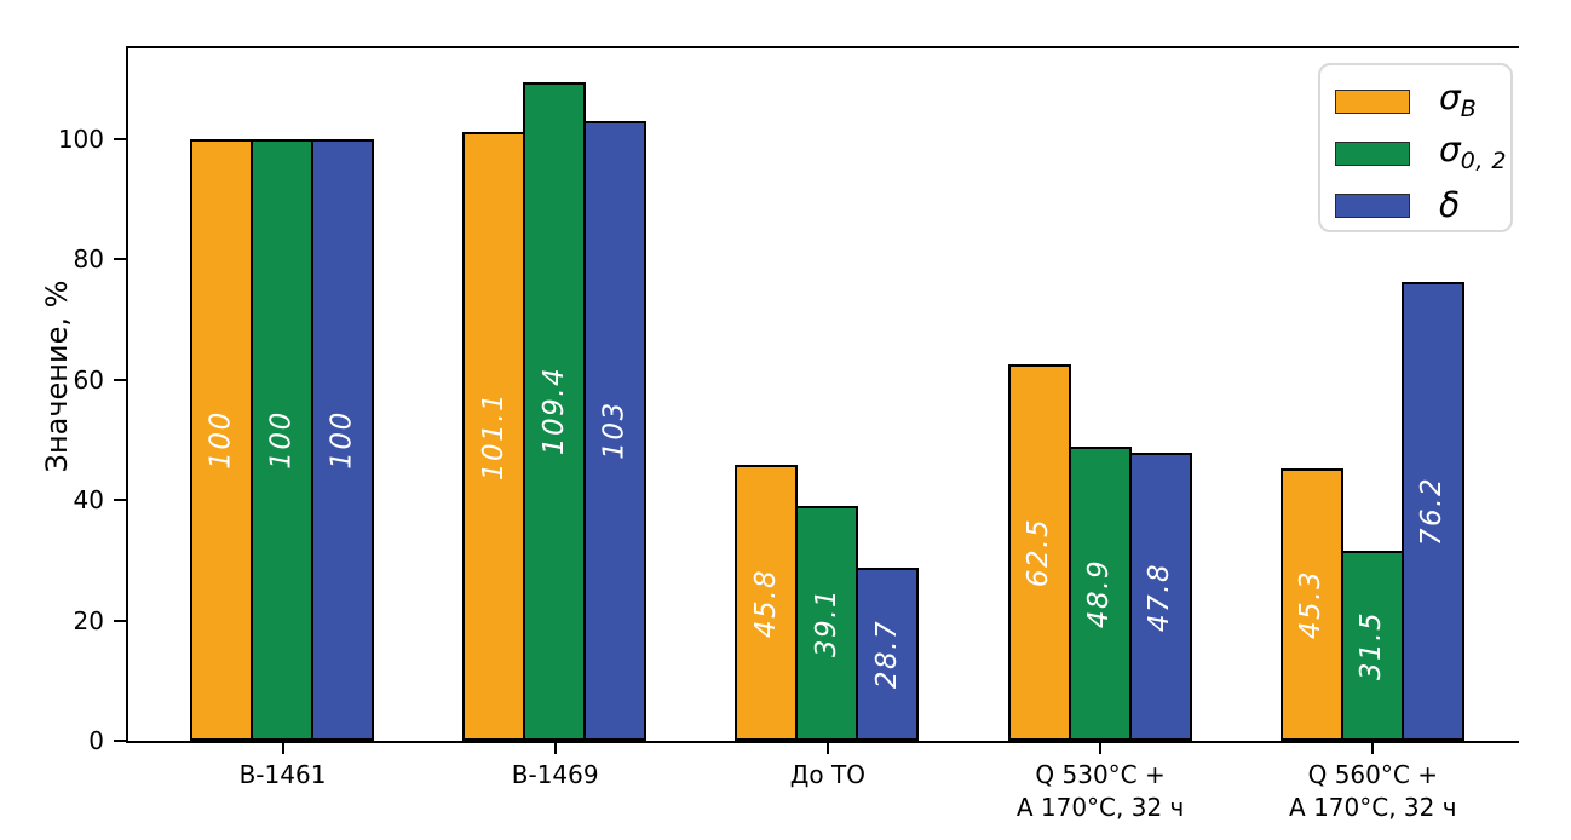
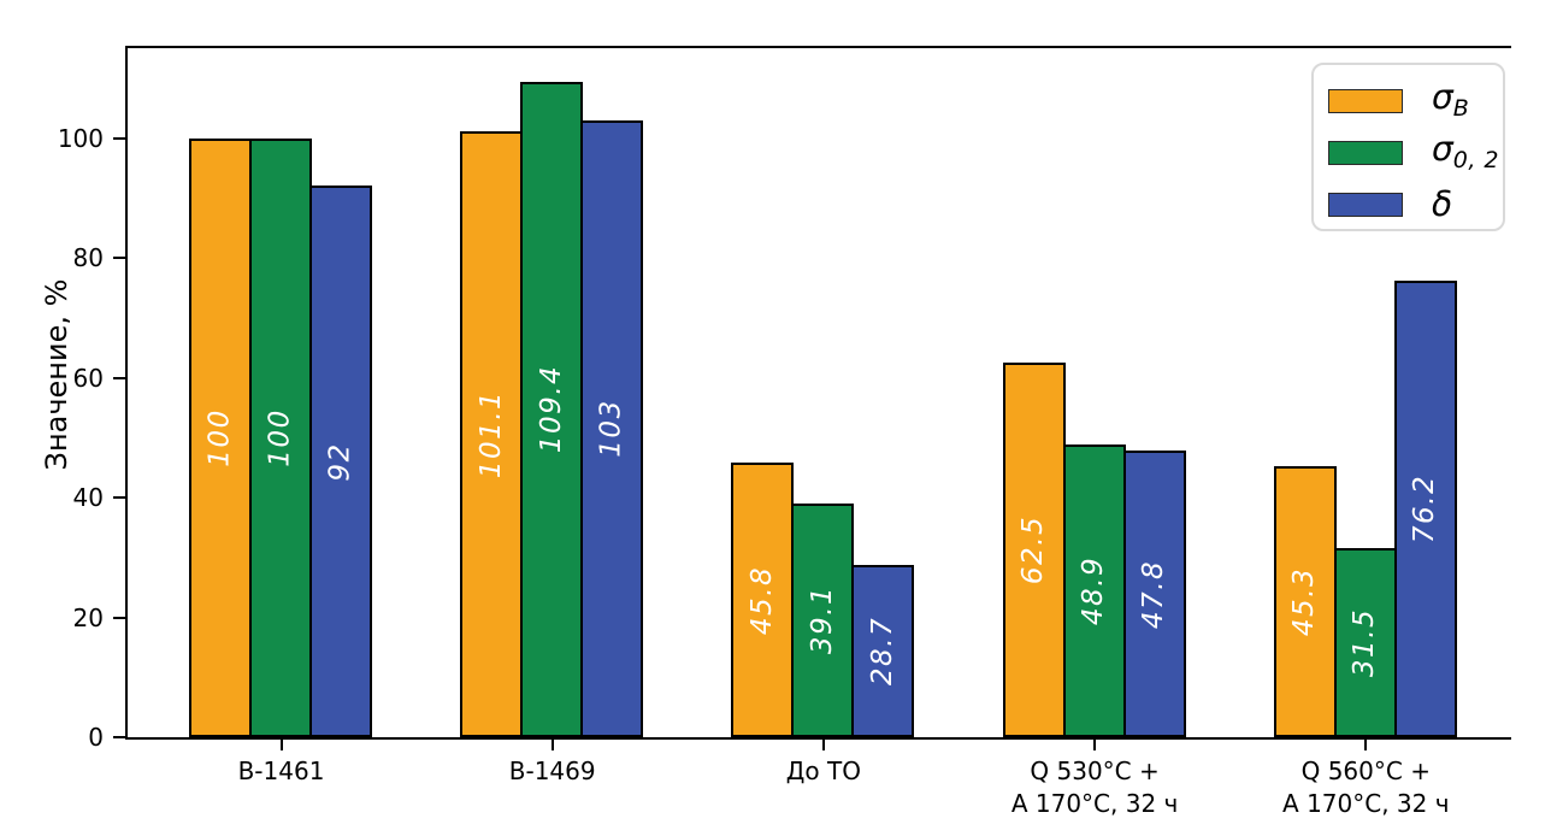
δ/В-1461: 100 -> 92
